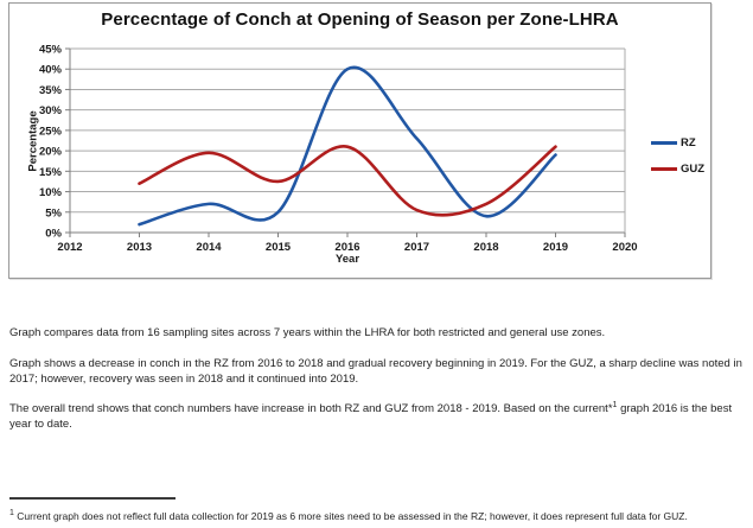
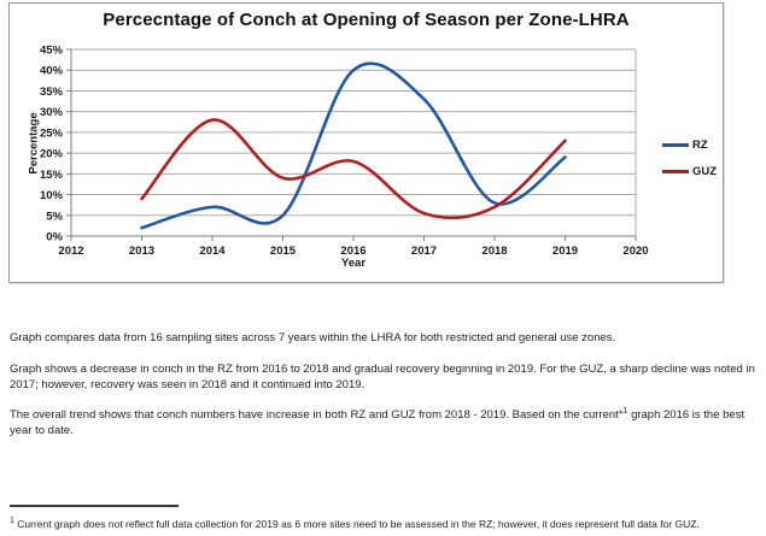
GUZ/2013: 12% -> 9%
GUZ/2014: 20% -> 28%
GUZ/2015: 12% -> 14%
GUZ/2016: 21% -> 18%
RZ/2017: 23% -> 33%
RZ/2018: 4% -> 8%
GUZ/2019: 21% -> 23%
